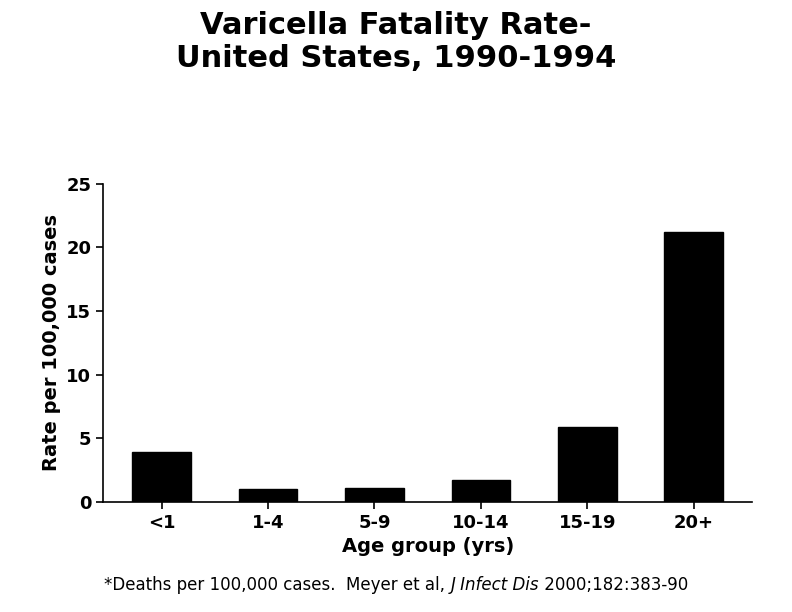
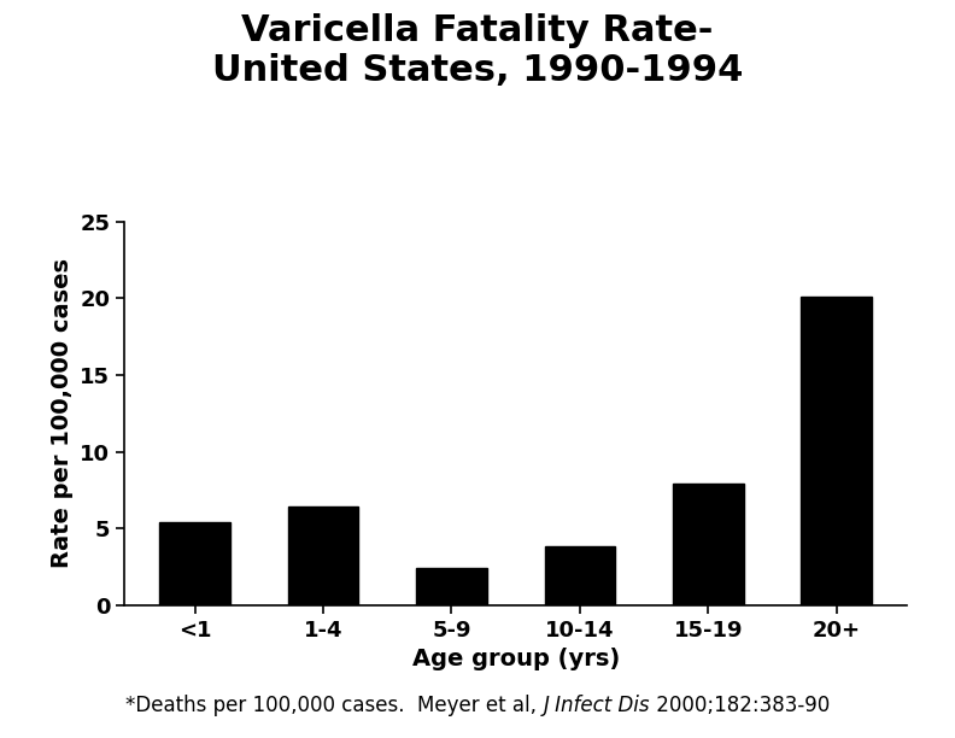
<1: 3.9 -> 5.4
1-4: 1.0 -> 6.4
5-9: 1.1 -> 2.4
10-14: 1.7 -> 3.8
15-19: 5.9 -> 7.9
20+: 21.2 -> 20.1
